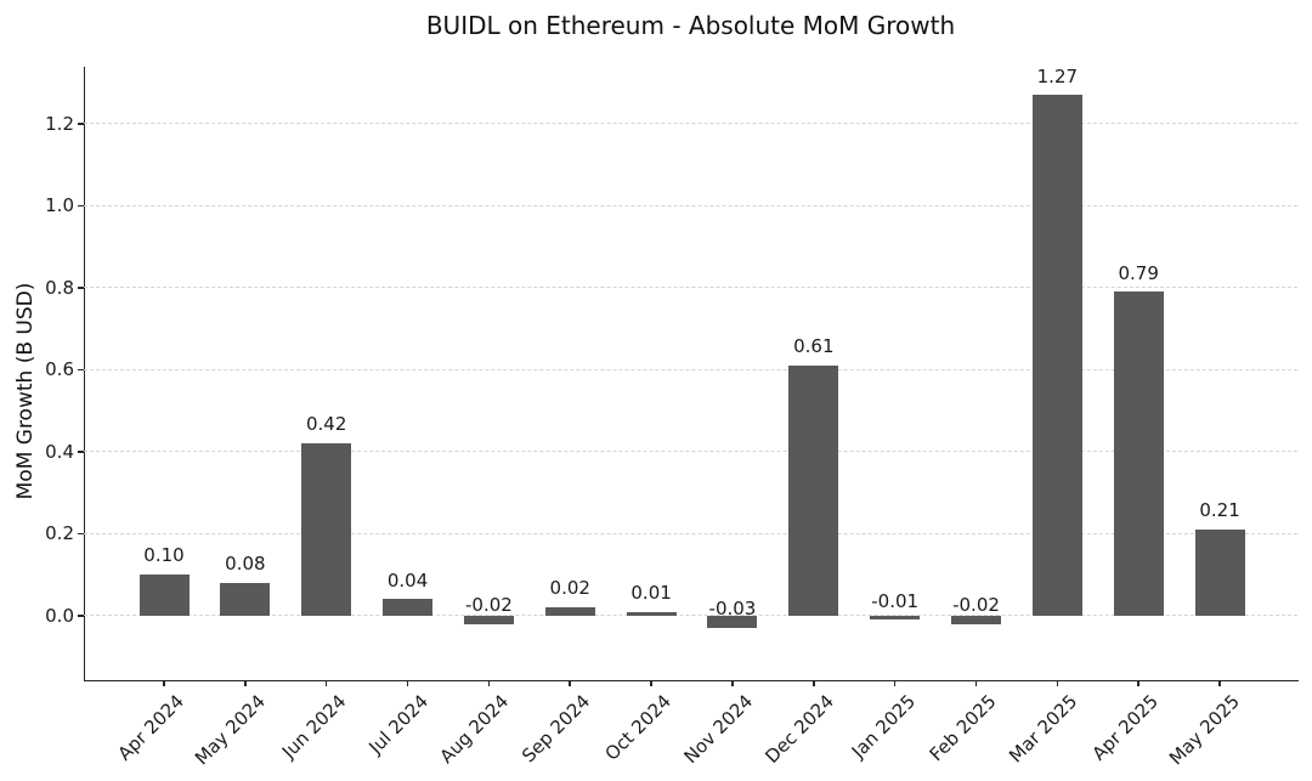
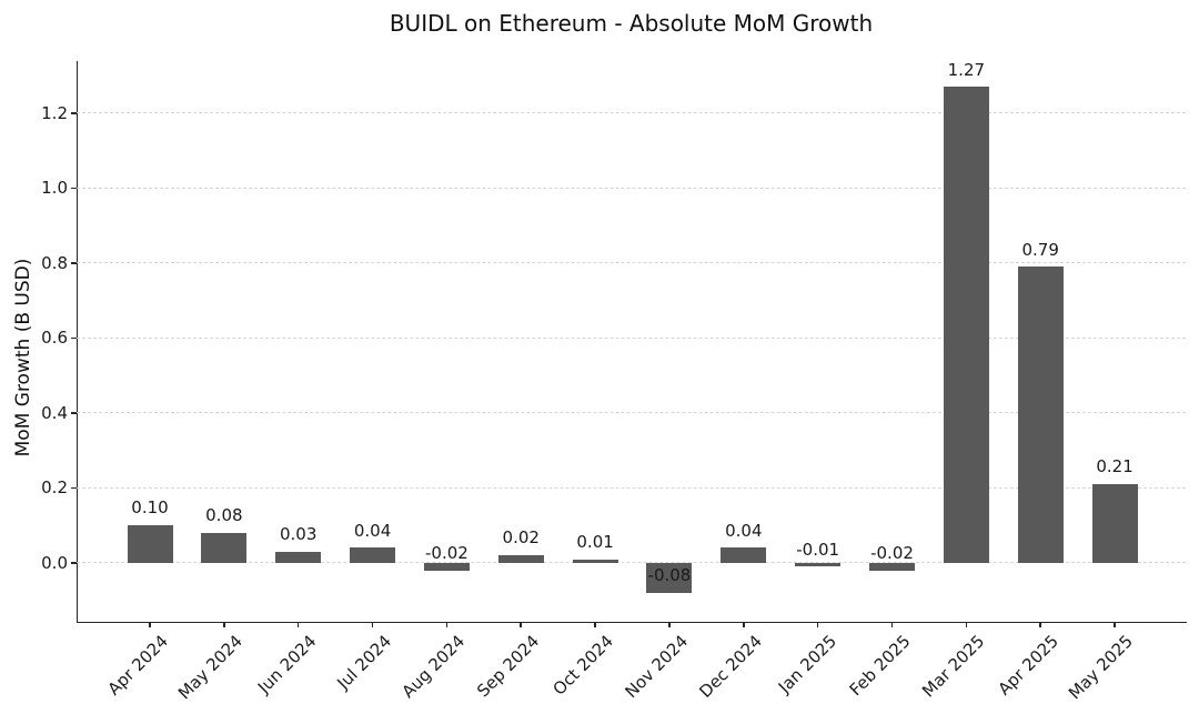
Jun 2024: 0.42 -> 0.03
Nov 2024: -0.03 -> -0.08
Dec 2024: 0.61 -> 0.04
